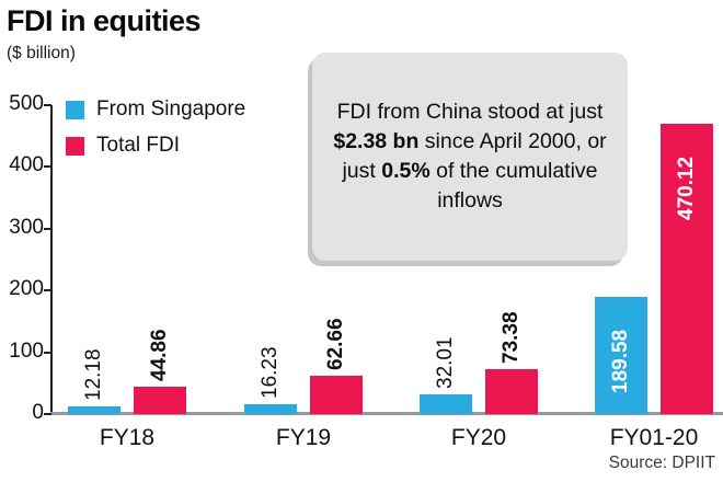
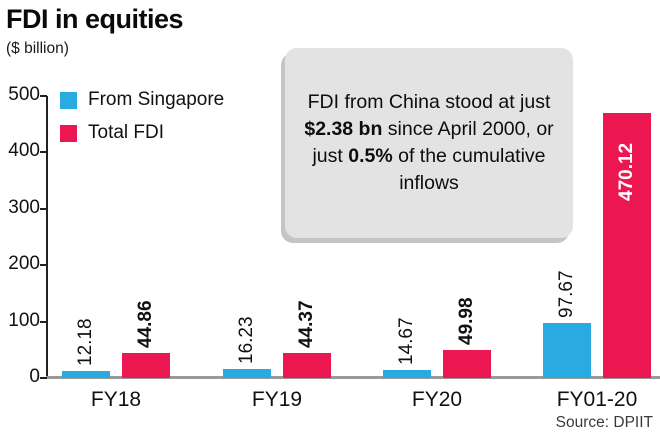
Total FDI/FY19: 62.66 -> 44.37
From Singapore/FY20: 32.01 -> 14.67
Total FDI/FY20: 73.38 -> 49.98
From Singapore/FY01-20: 189.58 -> 97.67
